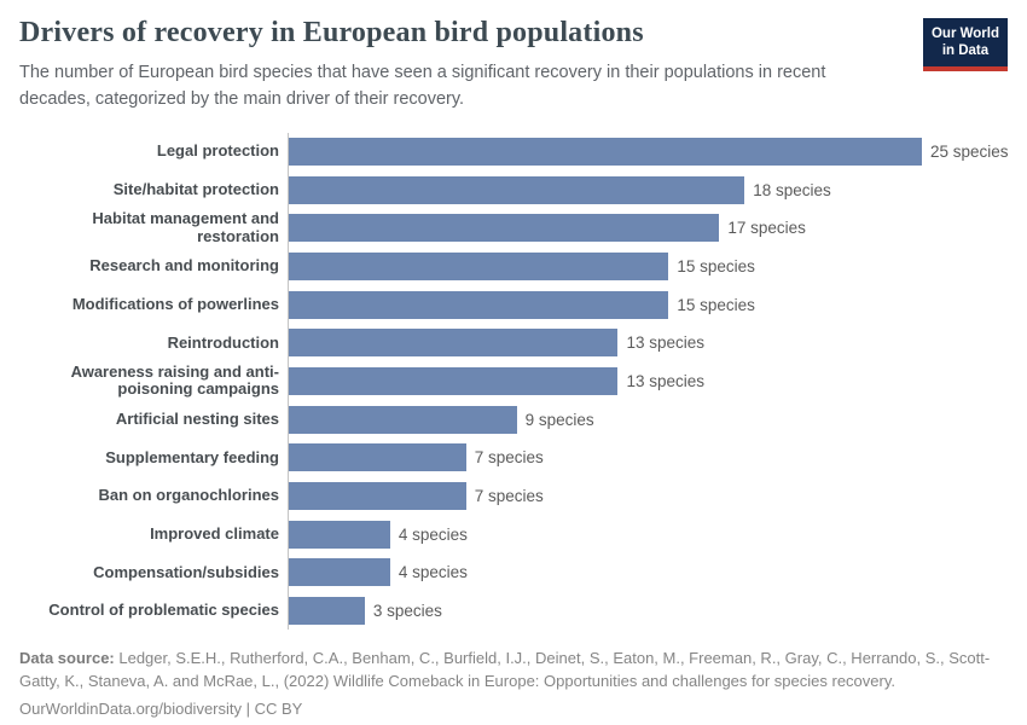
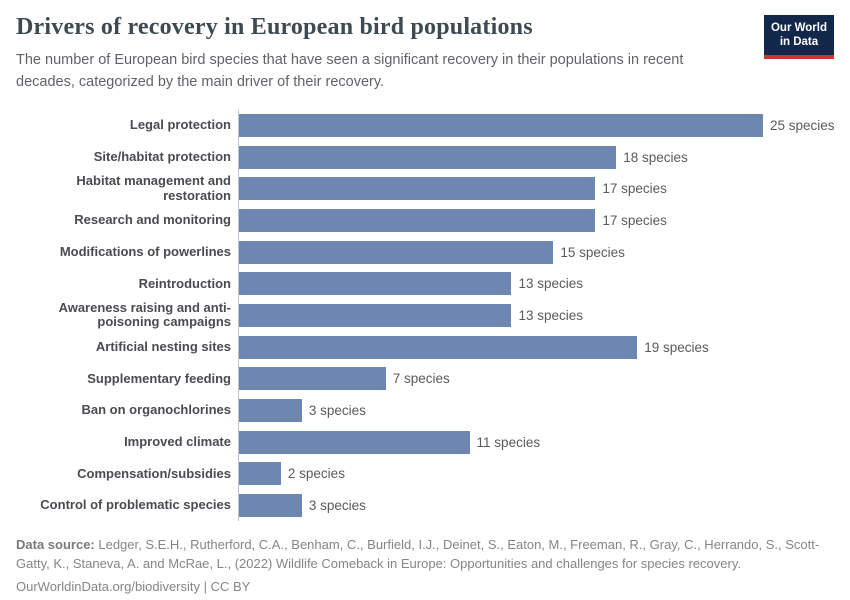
Research and monitoring: 15 -> 17
Artificial nesting sites: 9 -> 19
Ban on organochlorines: 7 -> 3
Improved climate: 4 -> 11
Compensation/subsidies: 4 -> 2
